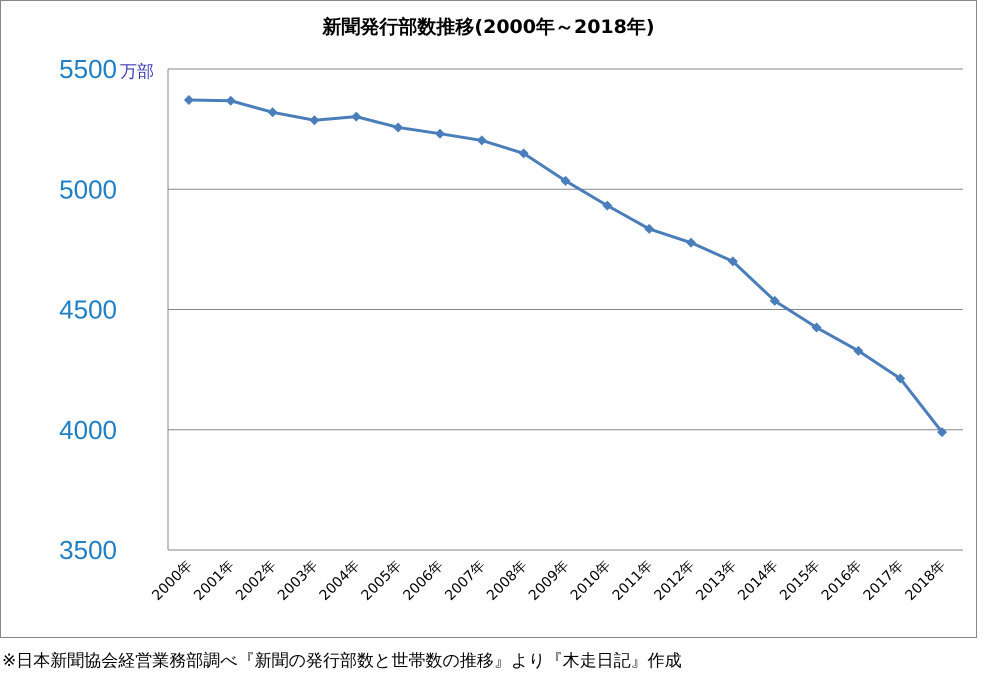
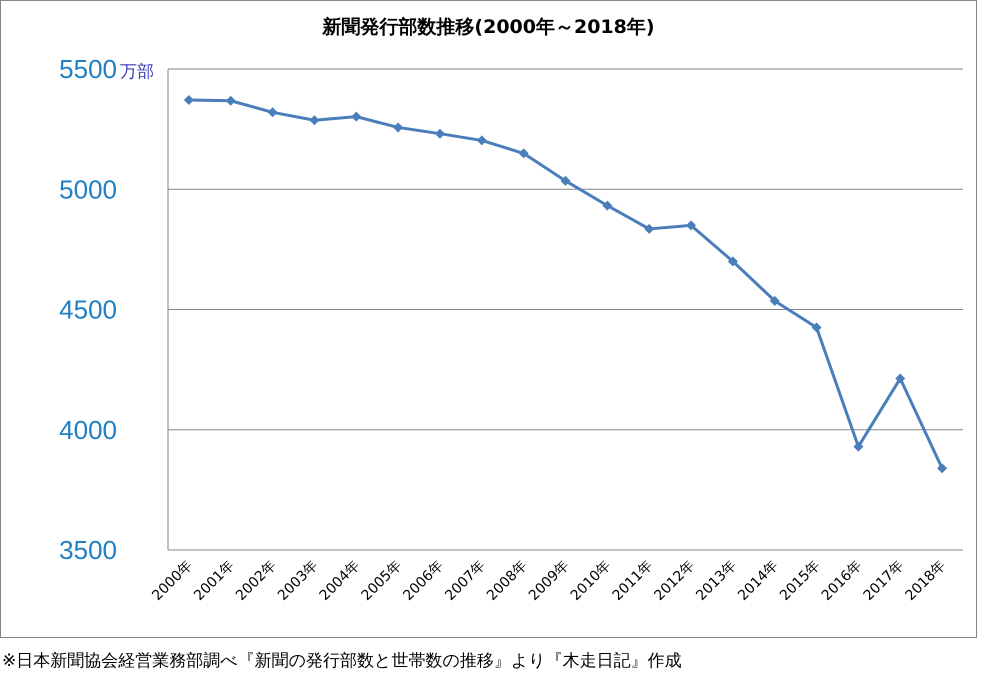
2012年: 4780 -> 4850
2016年: 4330 -> 3930
2018年: 3990 -> 3840
